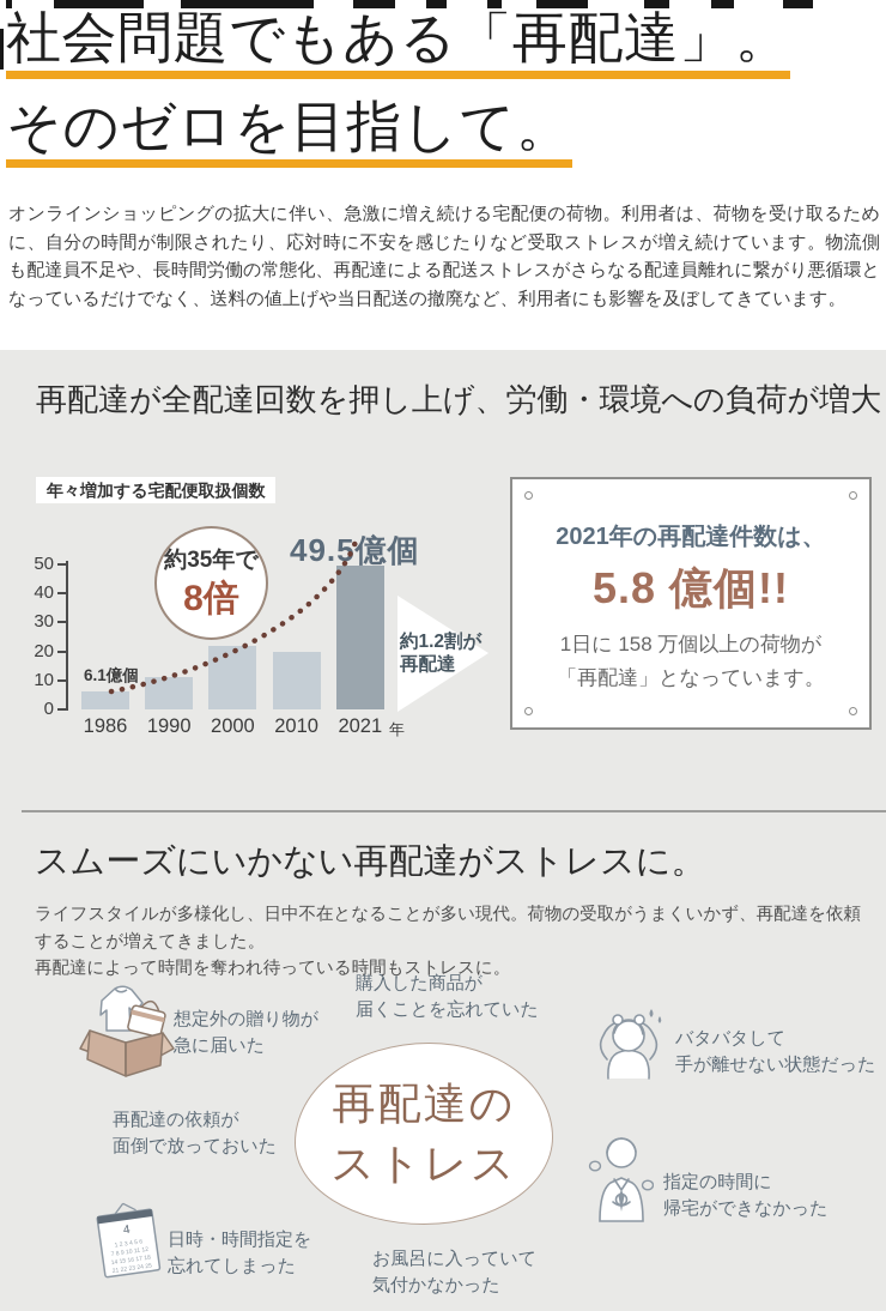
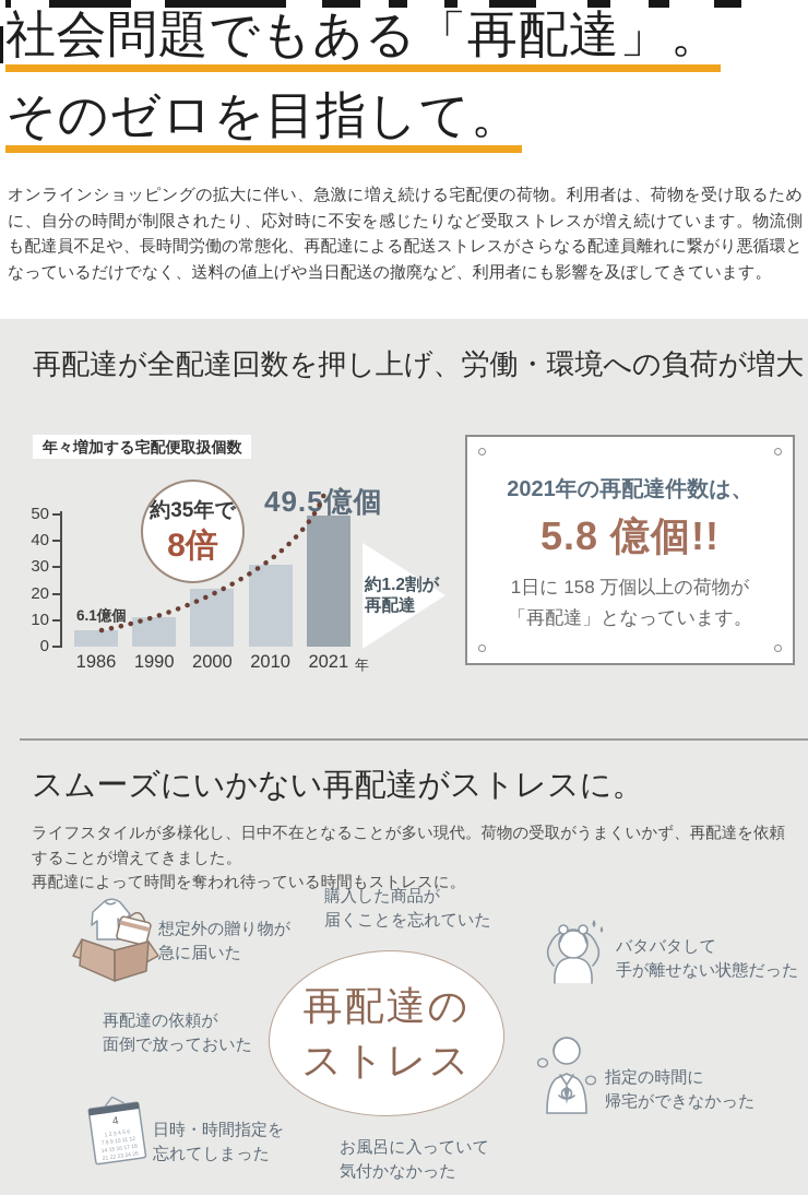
2010: 20 -> 31
